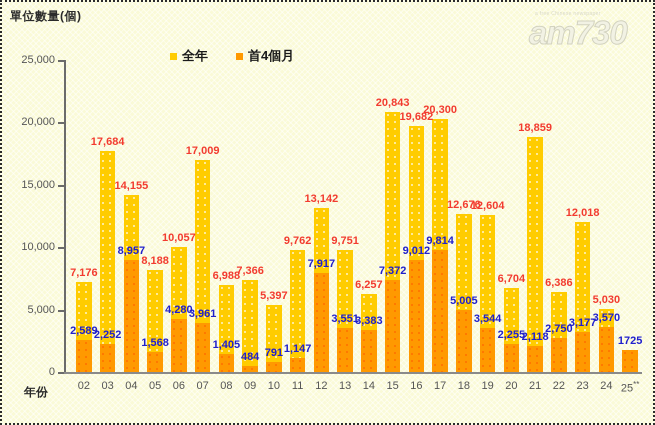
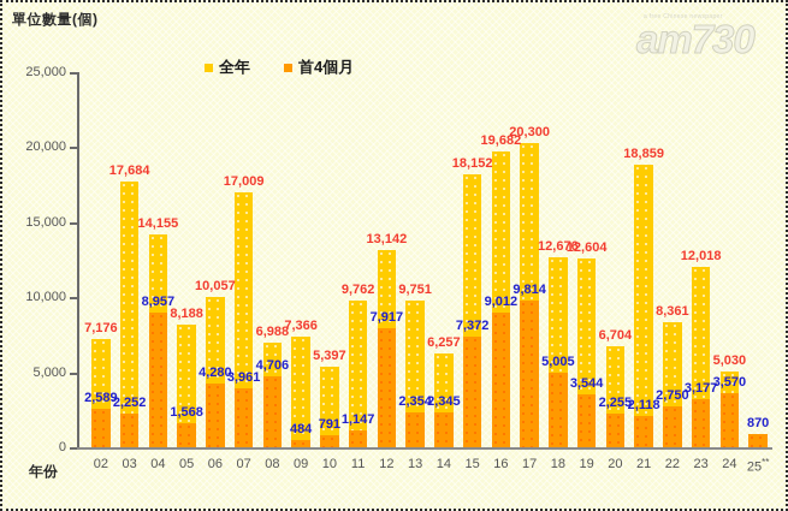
首4個月/08: 1,405 -> 4,706
首4個月/13: 3,551 -> 2,354
首4個月/14: 3,383 -> 2,345
全年/15: 20,843 -> 18,152
全年/22: 6,386 -> 8,361
首4個月/25**: 1725 -> 870
